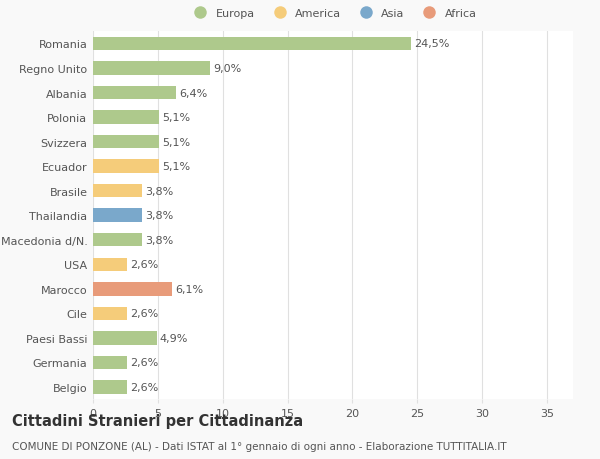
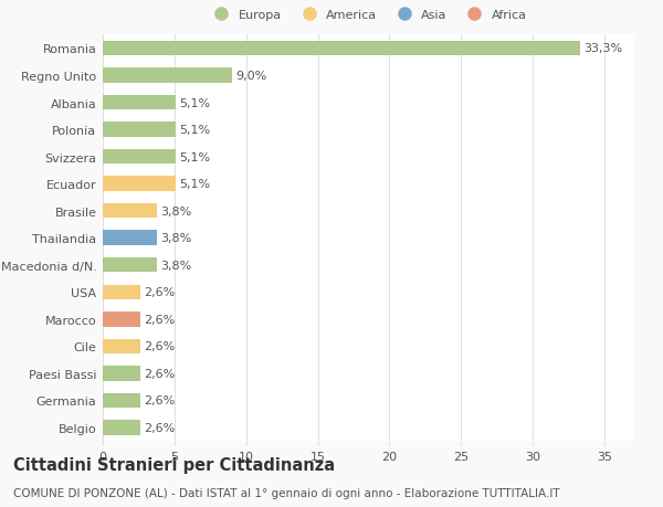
Romania: 24,5% -> 33,3%
Albania: 6,4% -> 5,1%
Marocco: 6,1% -> 2,6%
Paesi Bassi: 4,9% -> 2,6%
